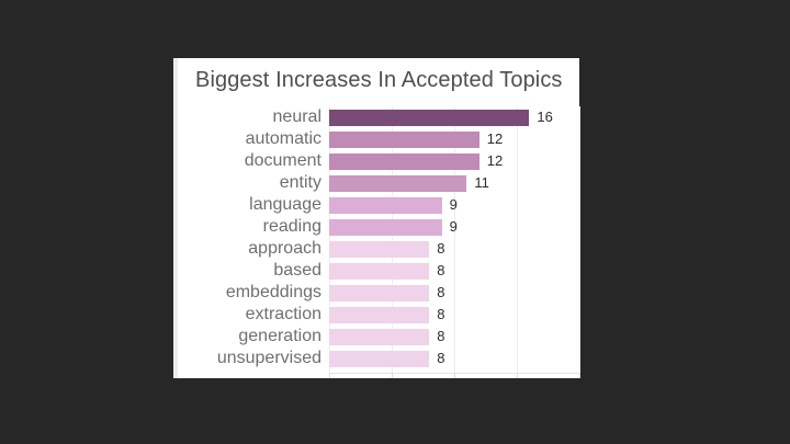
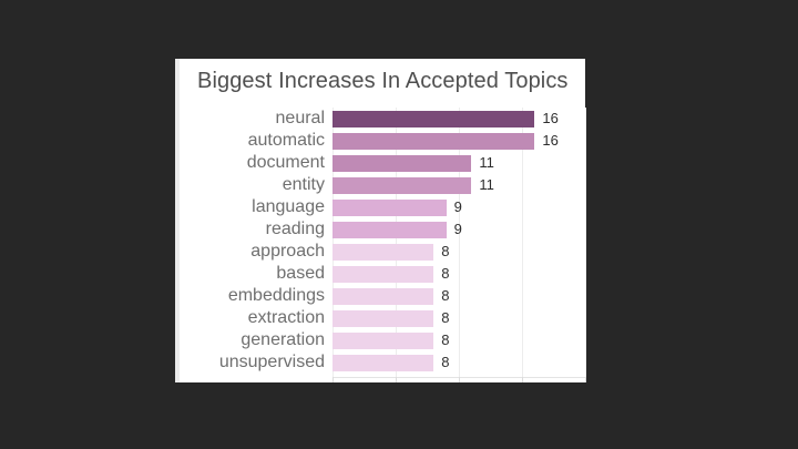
automatic: 12 -> 16
document: 12 -> 11
